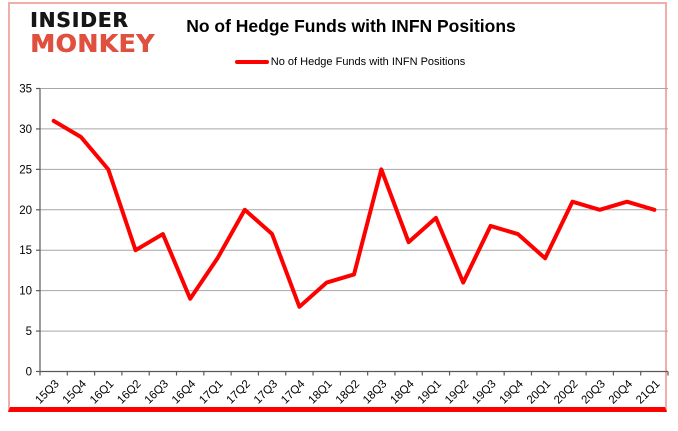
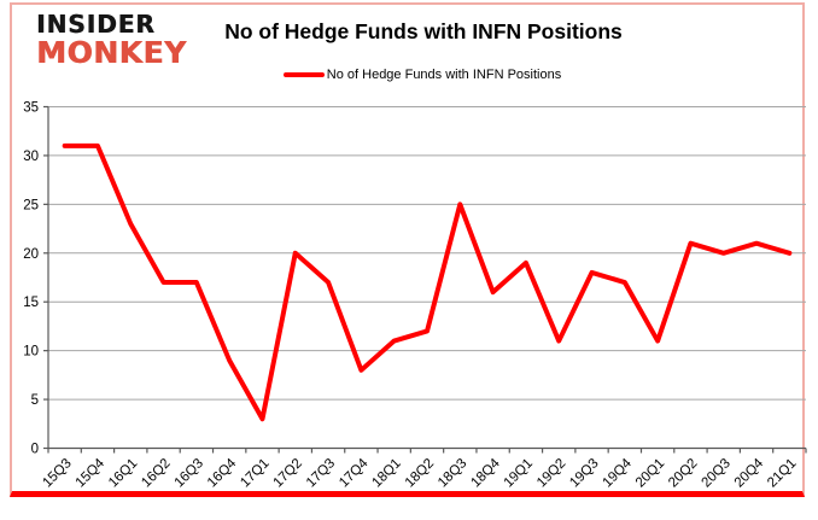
15Q4: 29 -> 31
16Q1: 25 -> 23
16Q2: 15 -> 17
17Q1: 14 -> 3
20Q1: 14 -> 11
